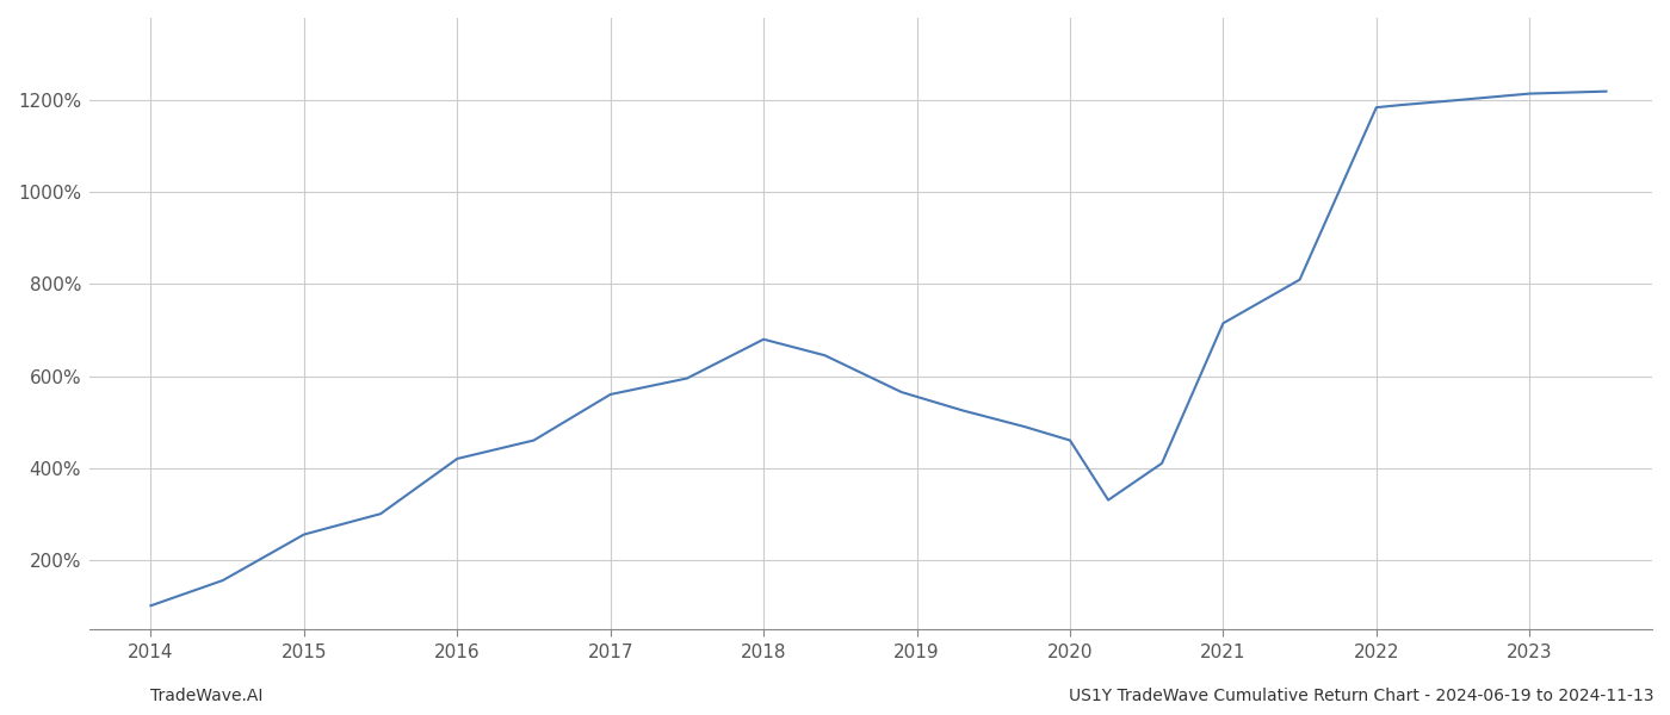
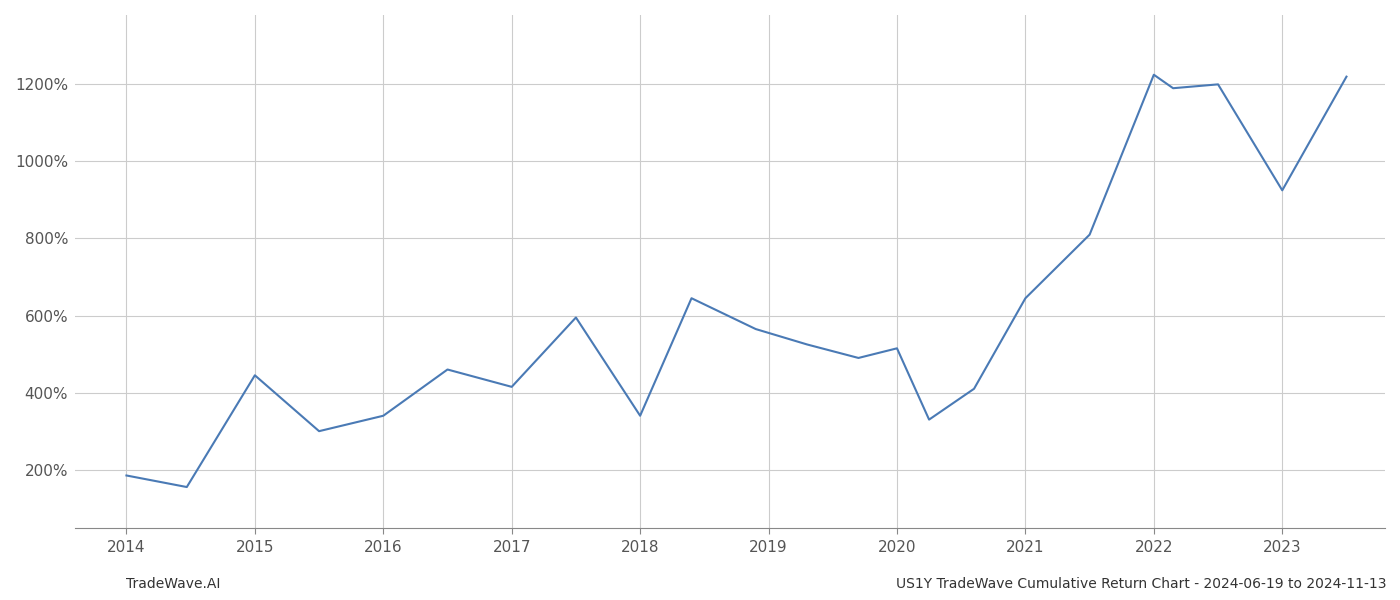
2014: 100% -> 185%
2015: 255% -> 445%
2016: 420% -> 340%
2017: 560% -> 415%
2018: 680% -> 340%
2020: 460% -> 515%
2021: 715% -> 645%
2022: 1185% -> 1225%
2023: 1215% -> 925%
